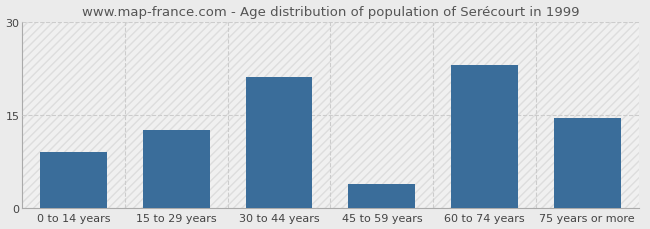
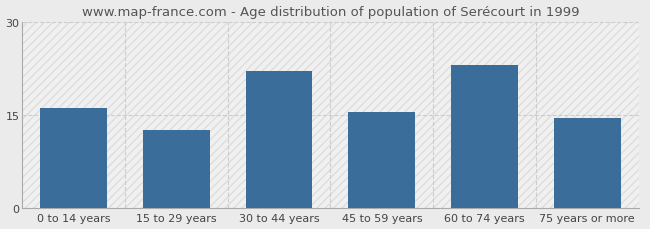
0 to 14 years: 9.0 -> 16.0
30 to 44 years: 21.0 -> 22.0
45 to 59 years: 3.8 -> 15.5
